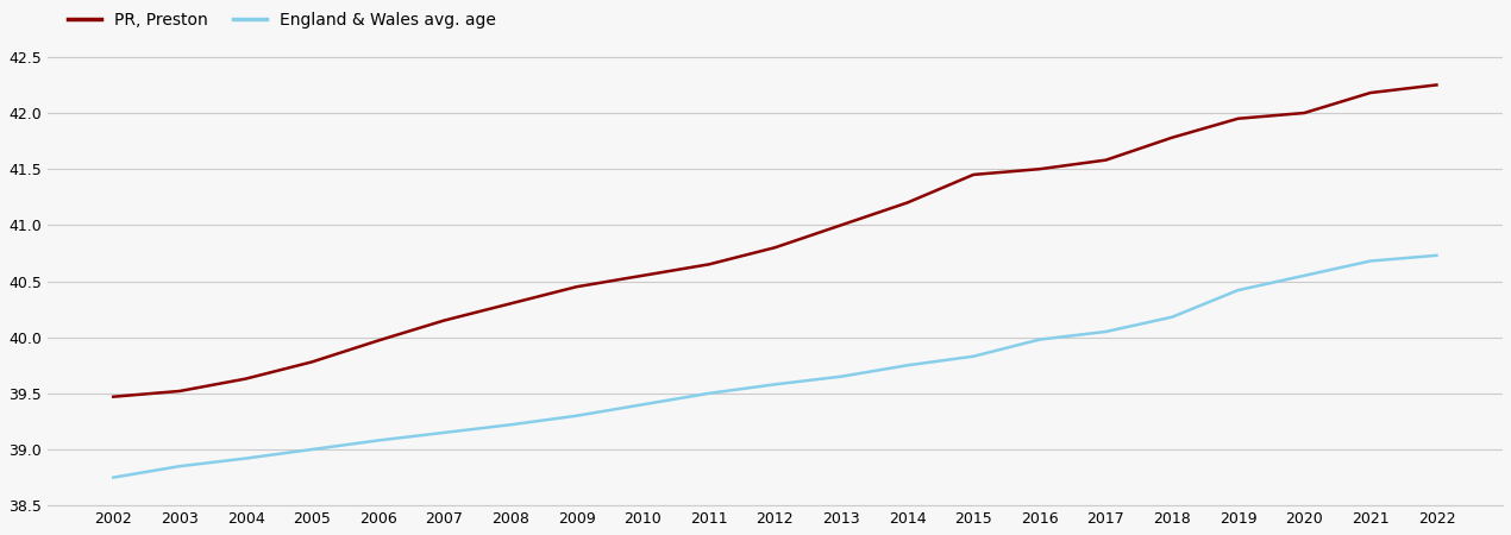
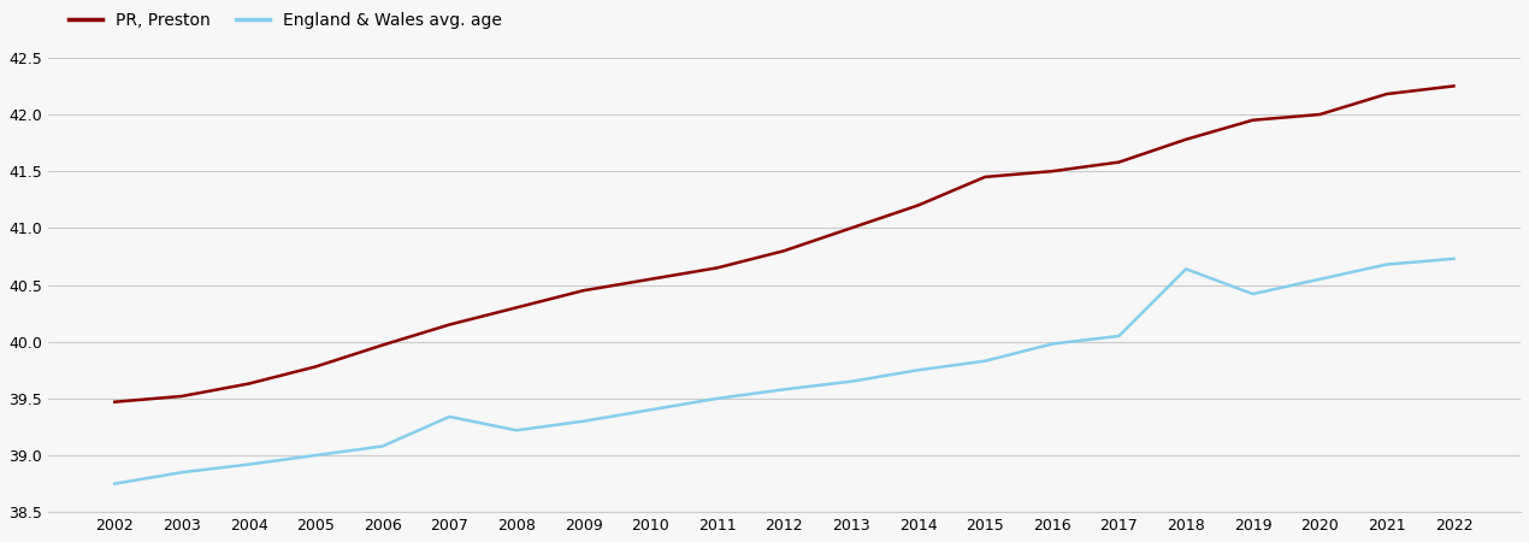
England & Wales avg. age/2007: 39.15 -> 39.34
England & Wales avg. age/2018: 40.18 -> 40.64
